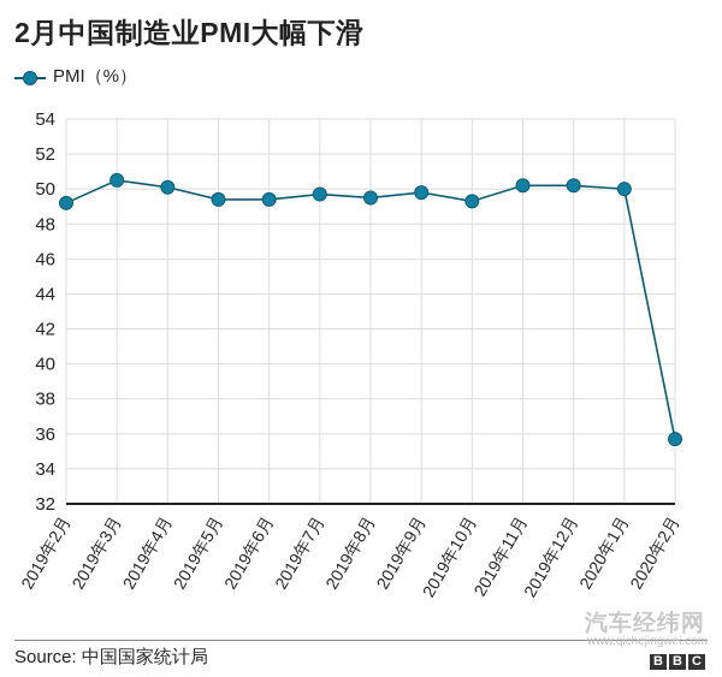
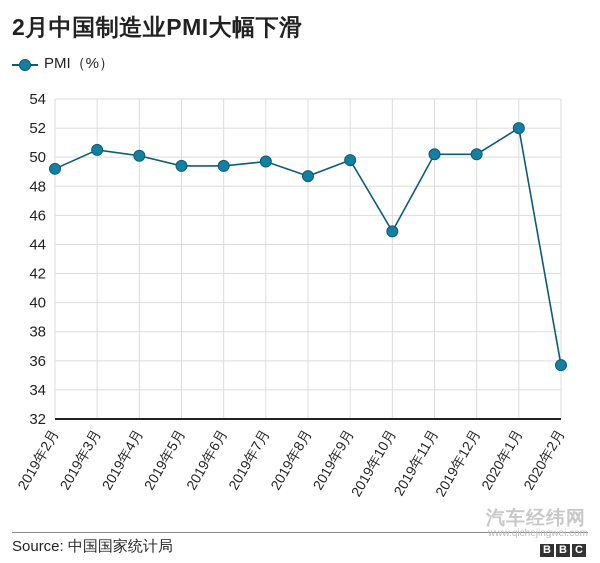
2019年8月: 49.5 -> 48.7
2019年10月: 49.3 -> 44.9
2020年1月: 50.0 -> 52.0
